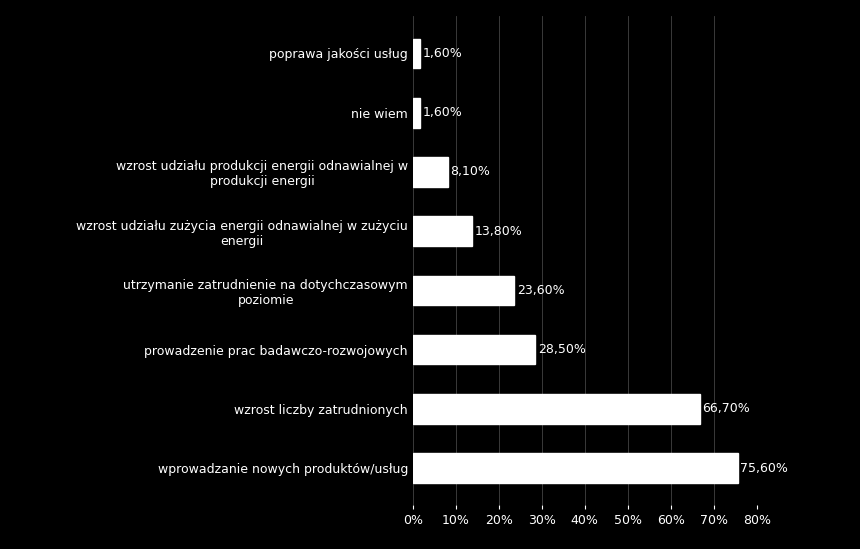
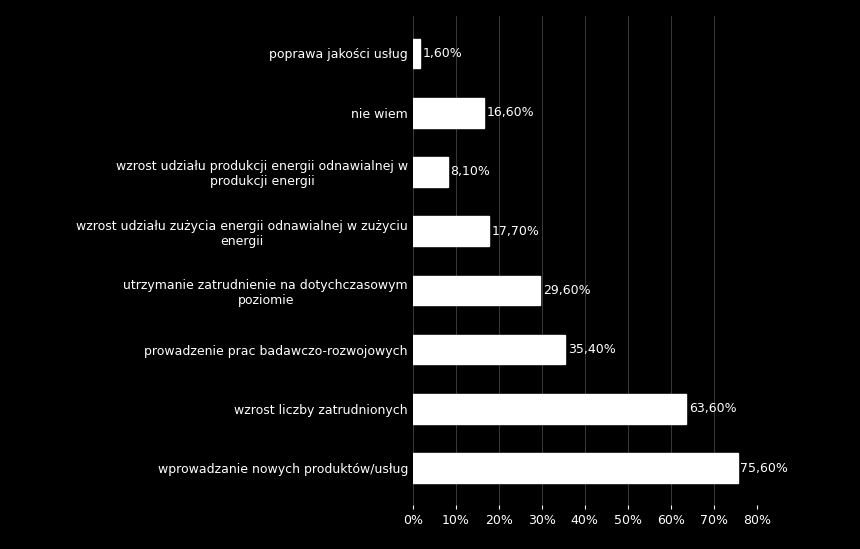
nie wiem: 1,60% -> 16,60%
wzrost udziału zużycia energii odnawialnej w zużyciu energii: 13,80% -> 17,70%
utrzymanie zatrudnienie na dotychczasowym poziomie: 23,60% -> 29,60%
prowadzenie prac badawczo-rozwojowych: 28,50% -> 35,40%
wzrost liczby zatrudnionych: 66,70% -> 63,60%
